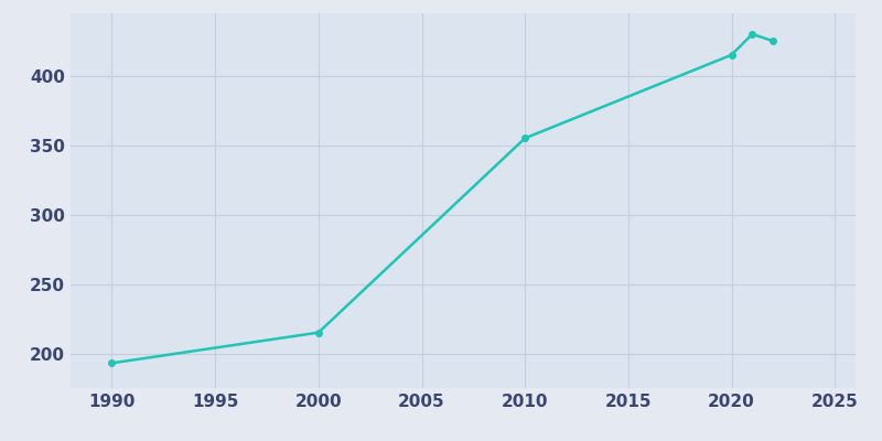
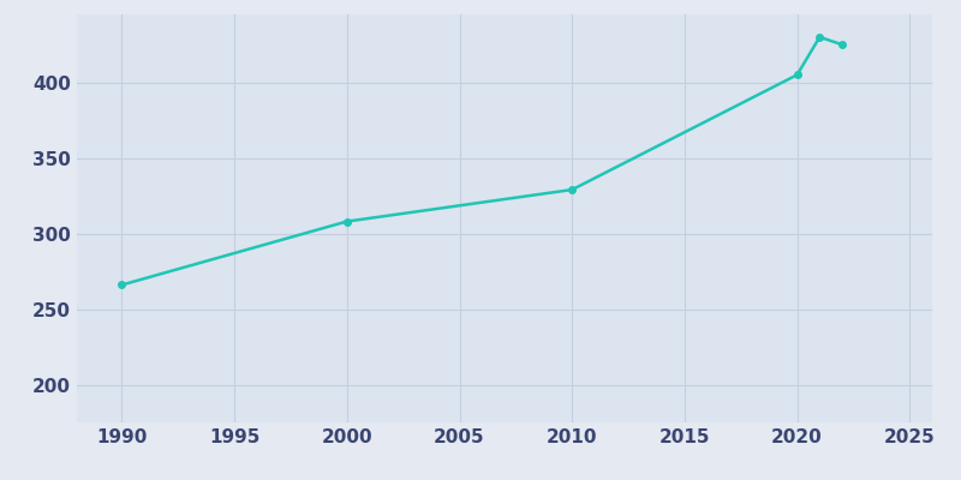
1990: 193 -> 266
2000: 215 -> 308
2010: 355 -> 329
2020: 415 -> 405
